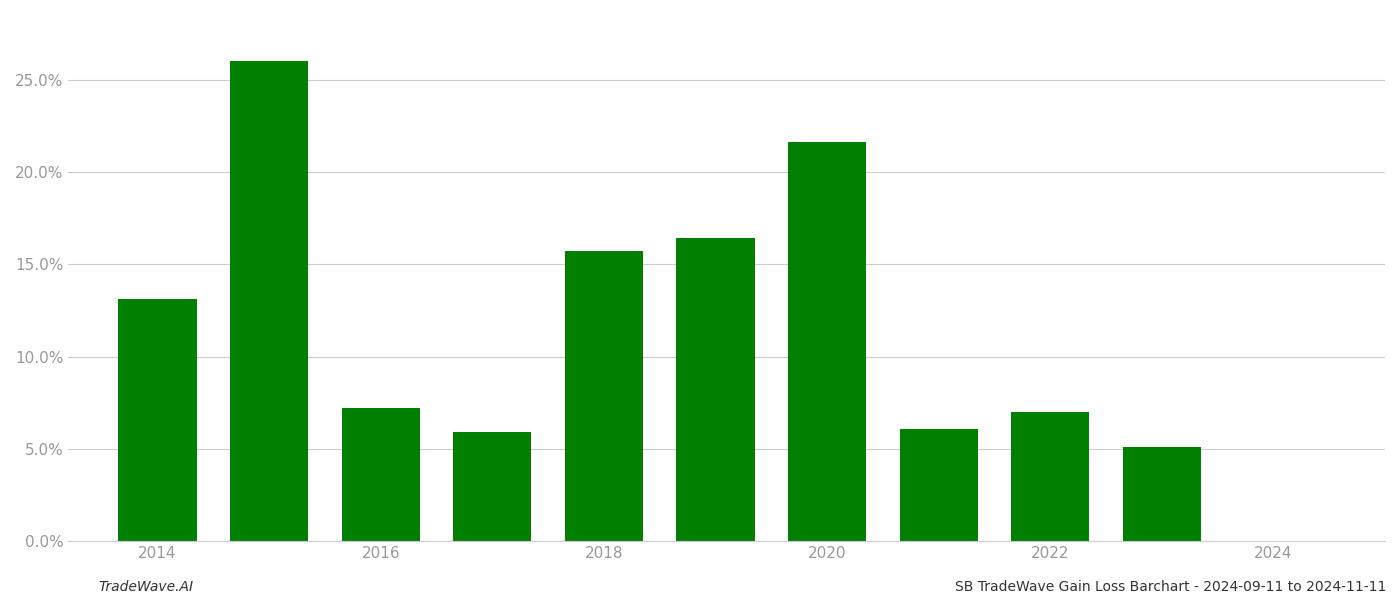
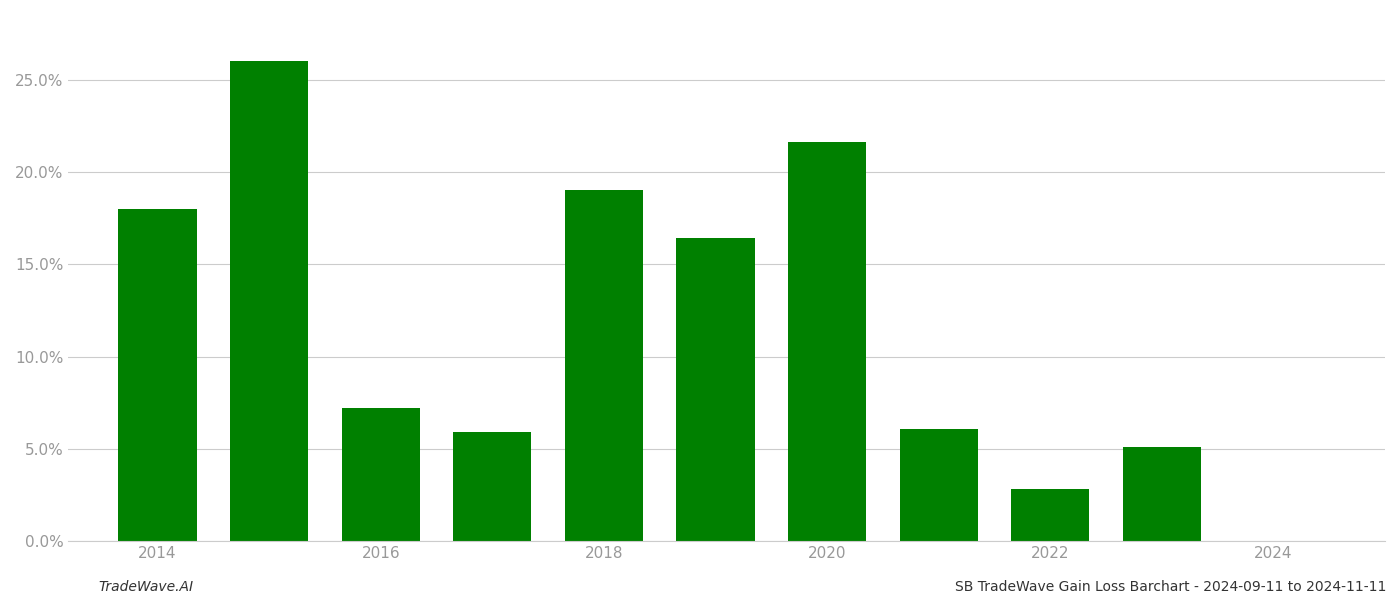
2014: 13.1% -> 18.0%
2018: 15.7% -> 19.0%
2022: 7.0% -> 2.8%
